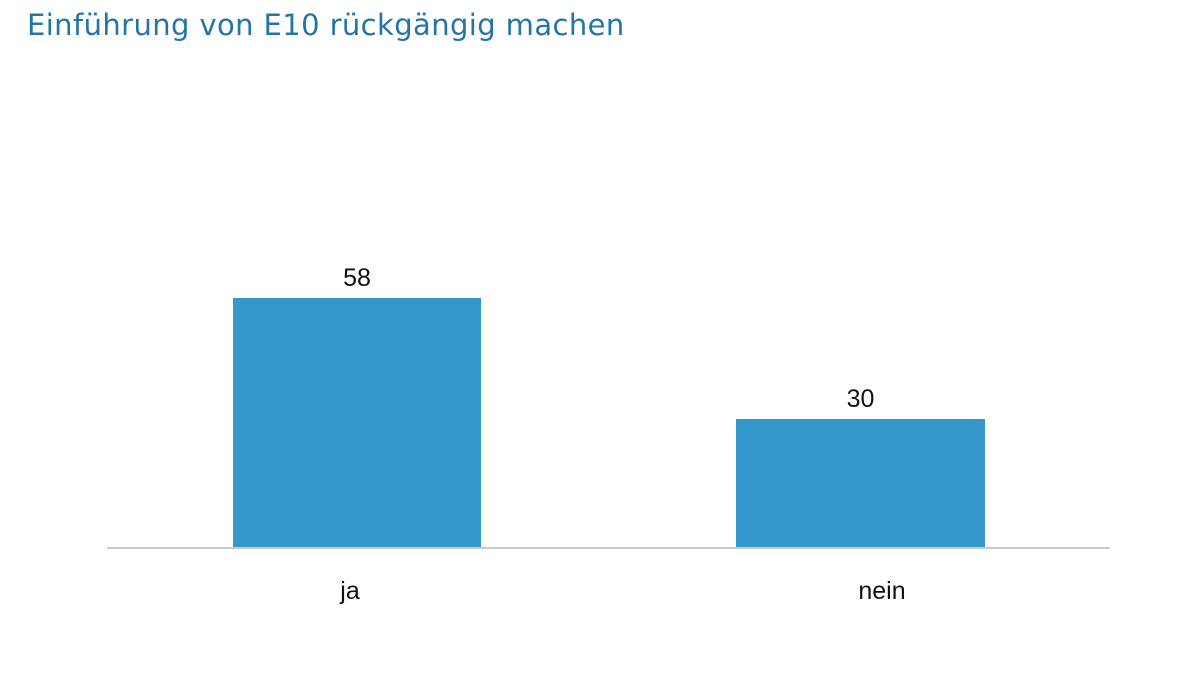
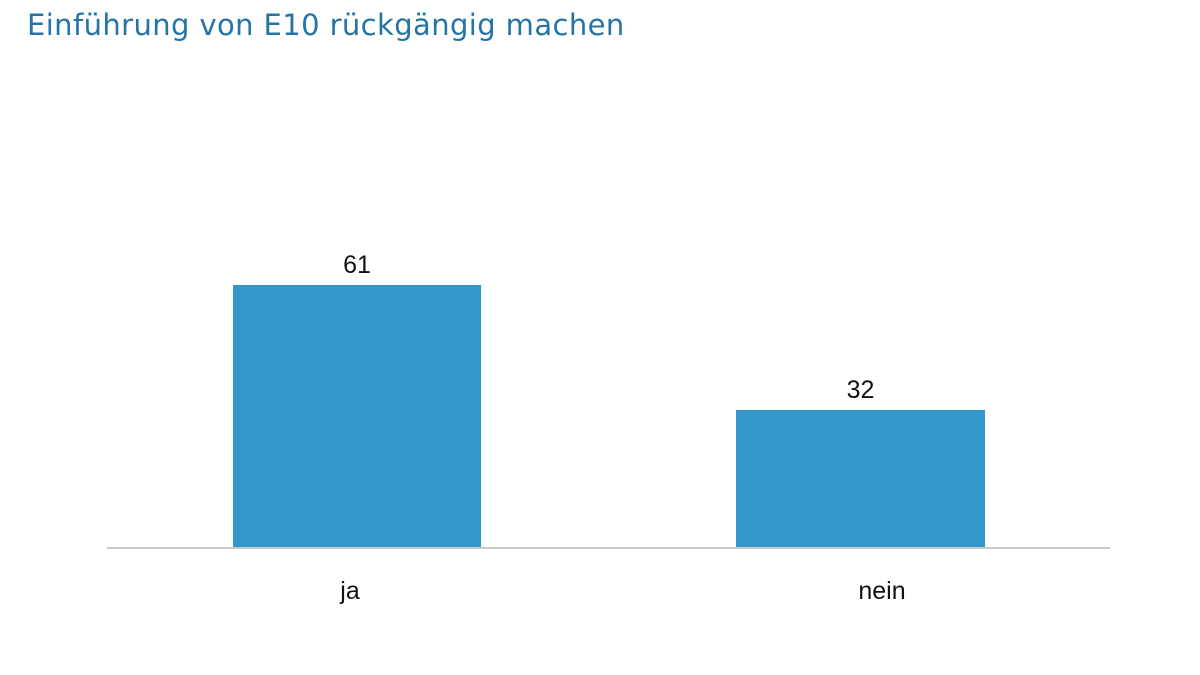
ja: 58 -> 61
nein: 30 -> 32
